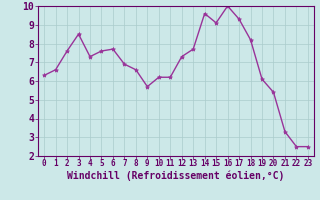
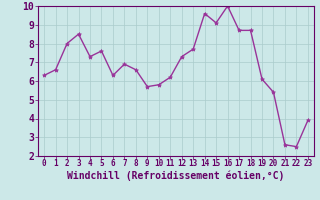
2: 7.6 -> 8.0
6: 7.7 -> 6.3
10: 6.2 -> 5.8
17: 9.3 -> 8.7
18: 8.2 -> 8.7
21: 3.3 -> 2.6
23: 2.5 -> 3.9
